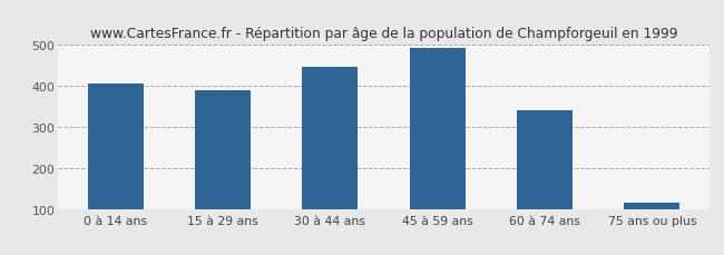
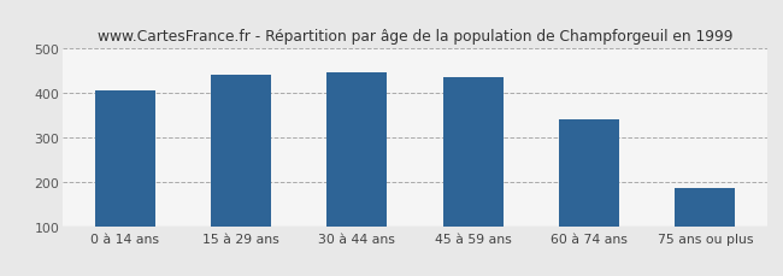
15 à 29 ans: 391 -> 440
45 à 59 ans: 494 -> 435
75 ans ou plus: 116 -> 185
